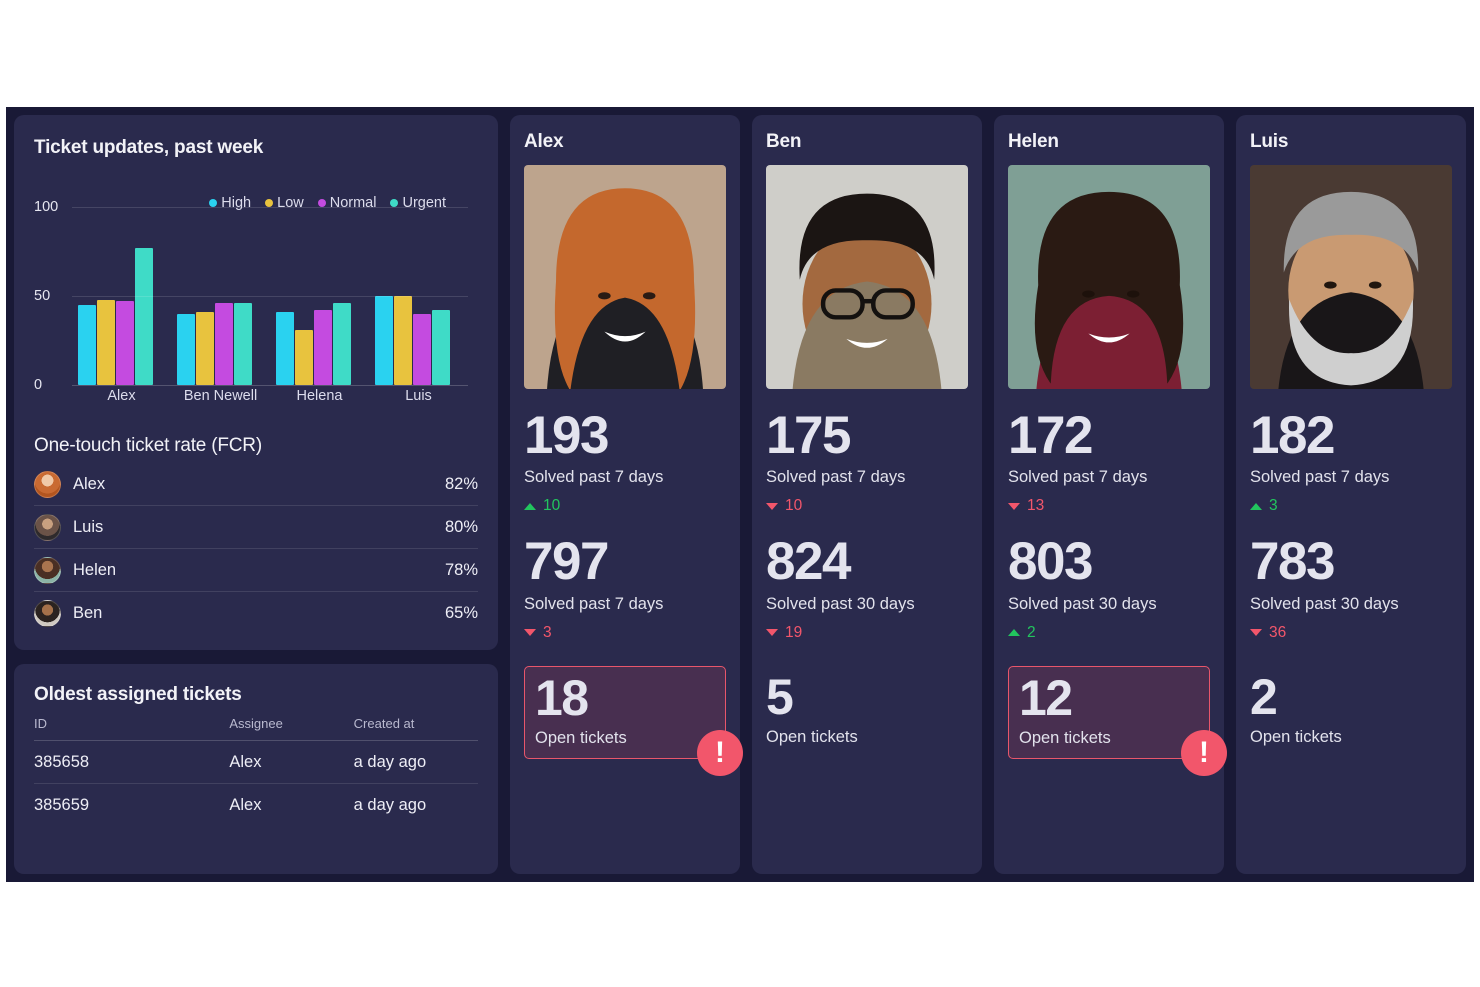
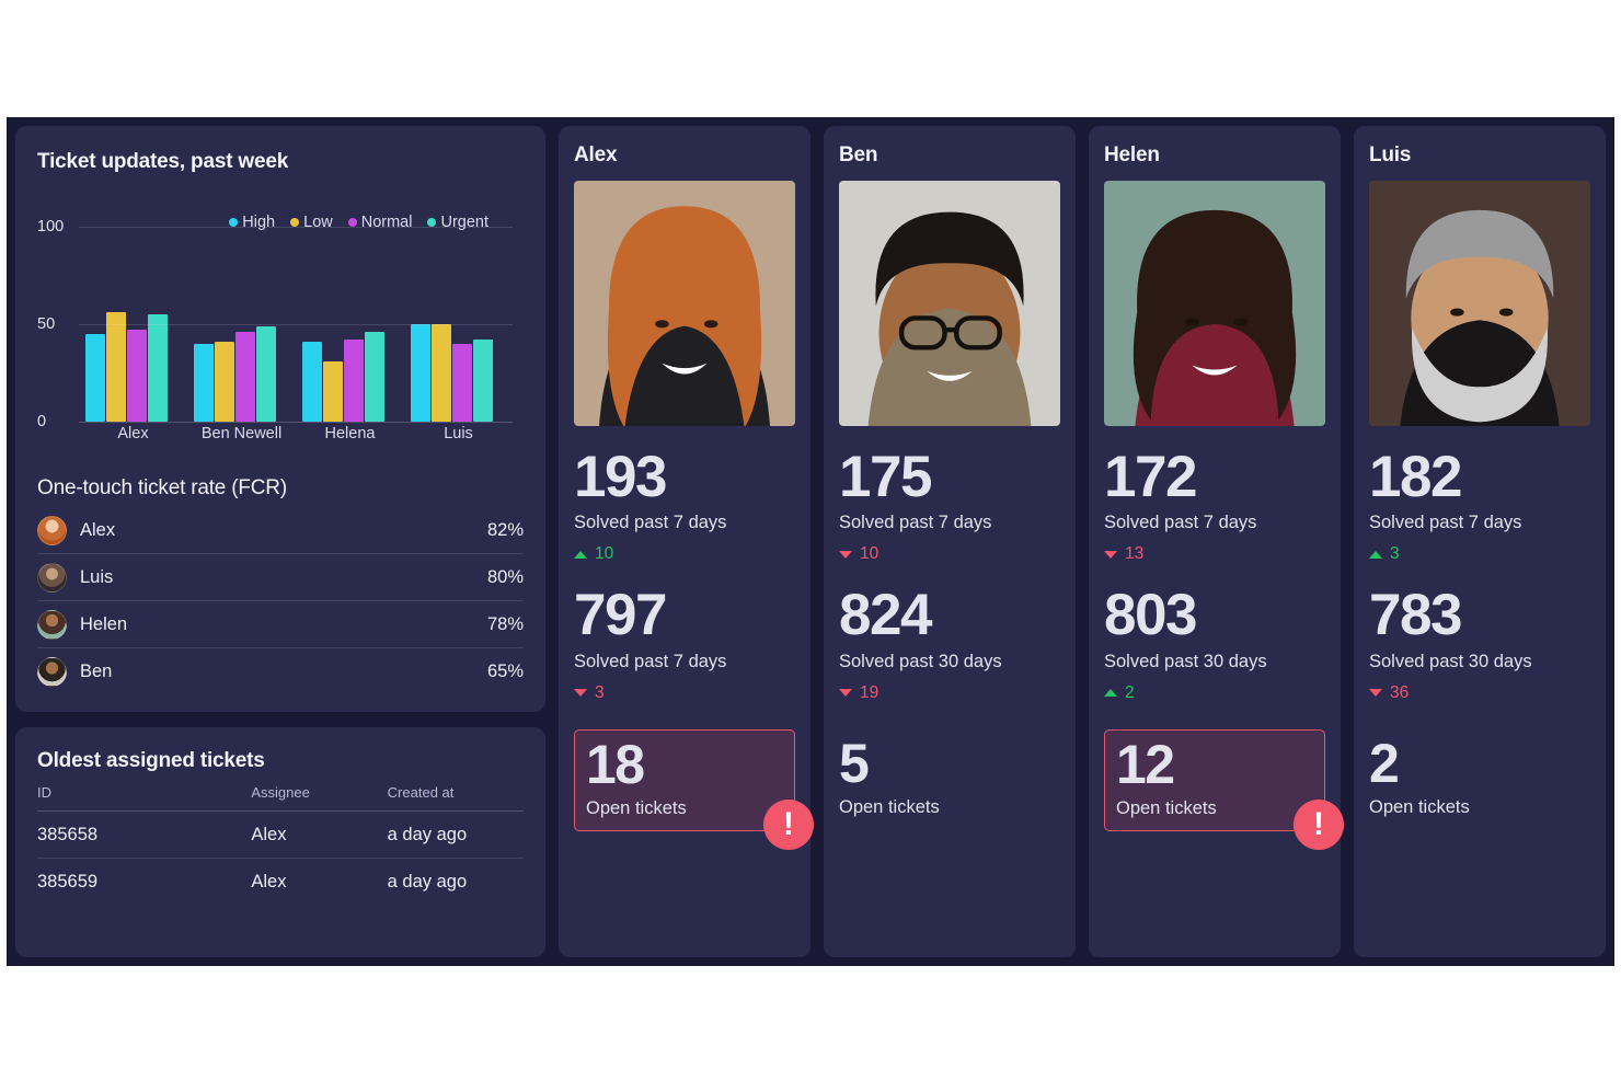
Low/Alex: 48 -> 56
Urgent/Alex: 77 -> 55
Urgent/Ben Newell: 46 -> 49
